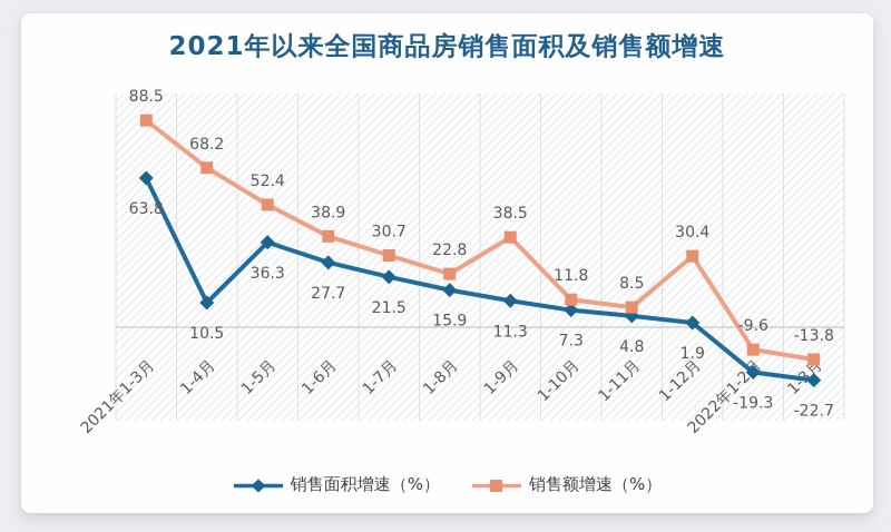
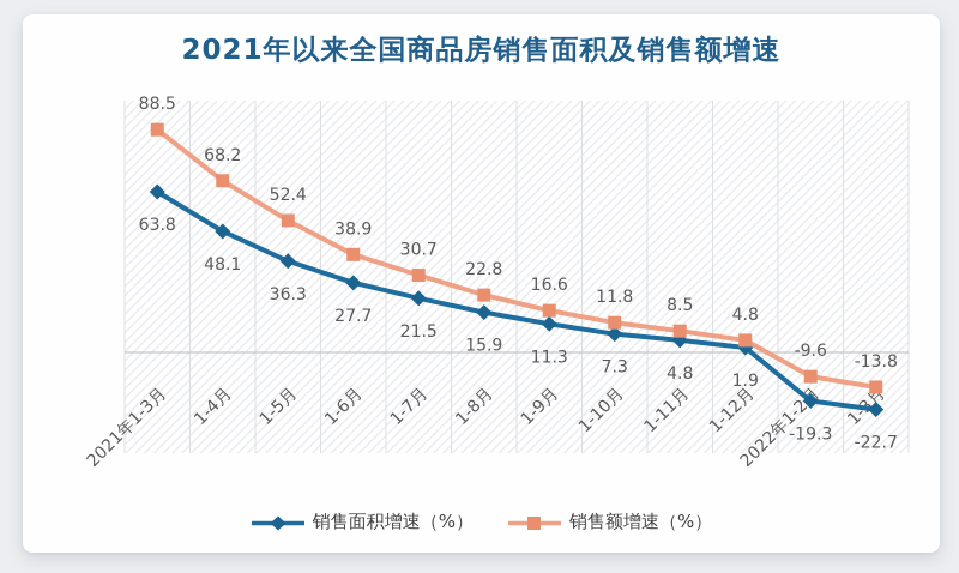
销售面积增速（%）/1-4月: 10.5 -> 48.1
销售额增速（%）/1-9月: 38.5 -> 16.6
销售额增速（%）/1-12月: 30.4 -> 4.8
